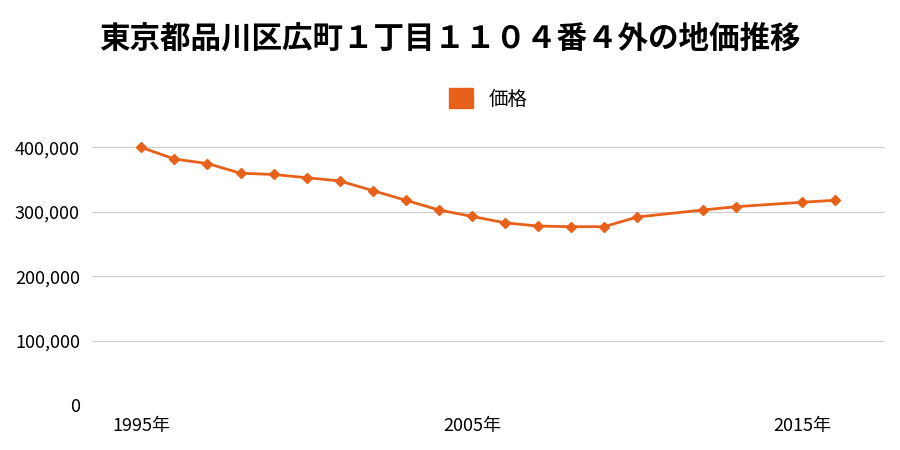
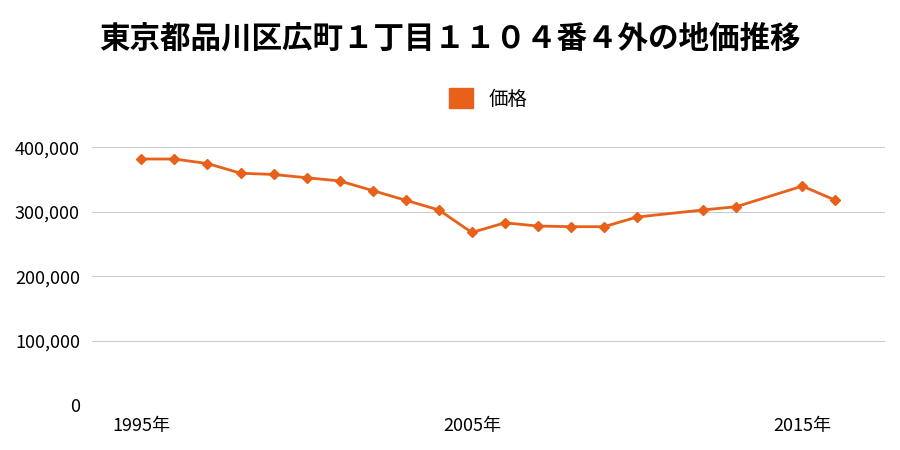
1995年: 400,000 -> 382,000
2005年: 293,000 -> 268,000
2015年: 315,000 -> 340,000
